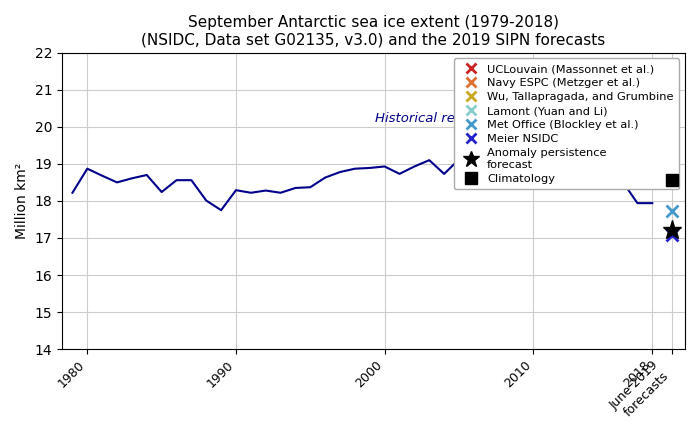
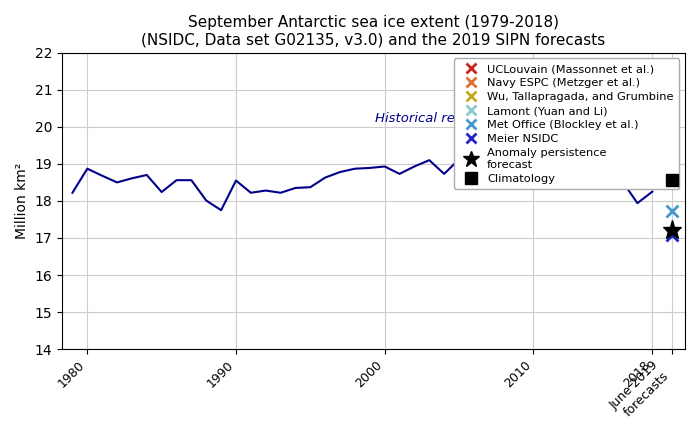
1990: 18.29 -> 18.55
2018: 17.94 -> 18.25
